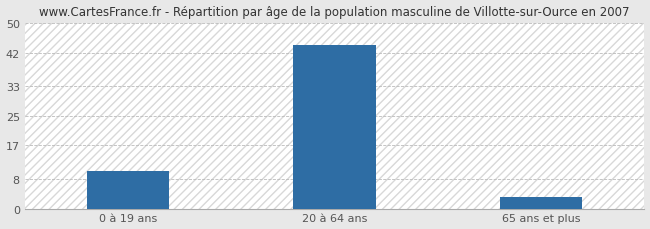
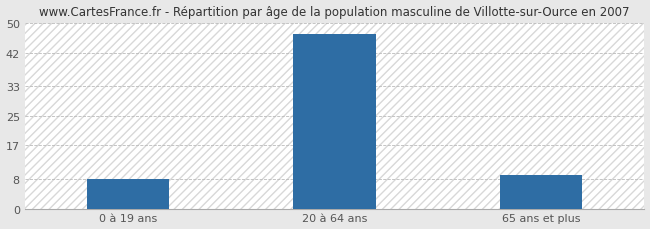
0 à 19 ans: 10 -> 8
20 à 64 ans: 44 -> 47
65 ans et plus: 3 -> 9
